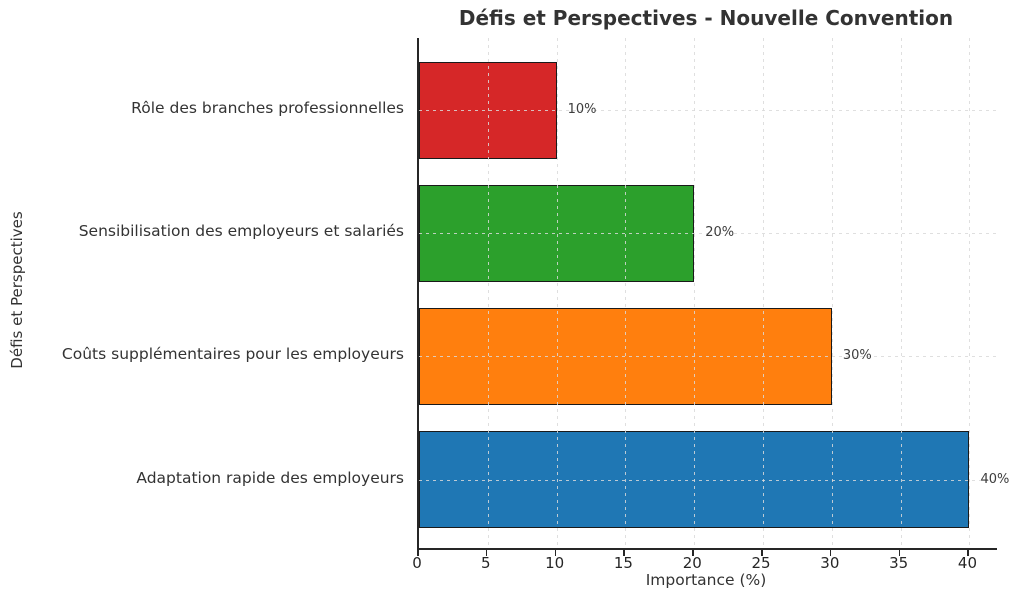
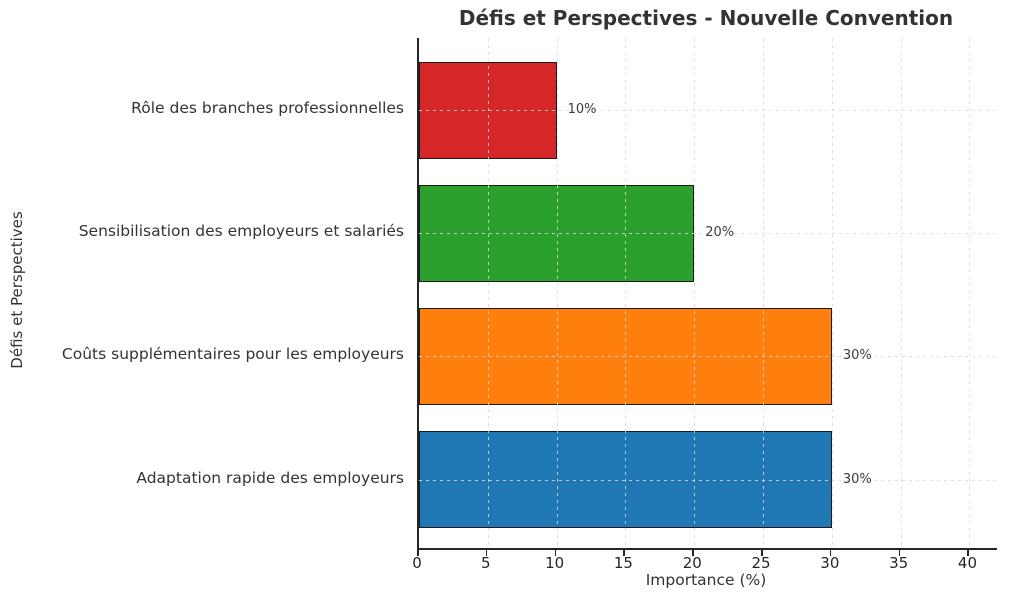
Adaptation rapide des employeurs: 40% -> 30%
